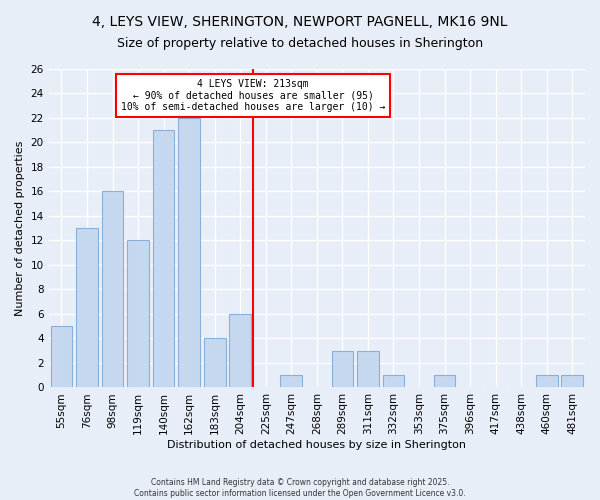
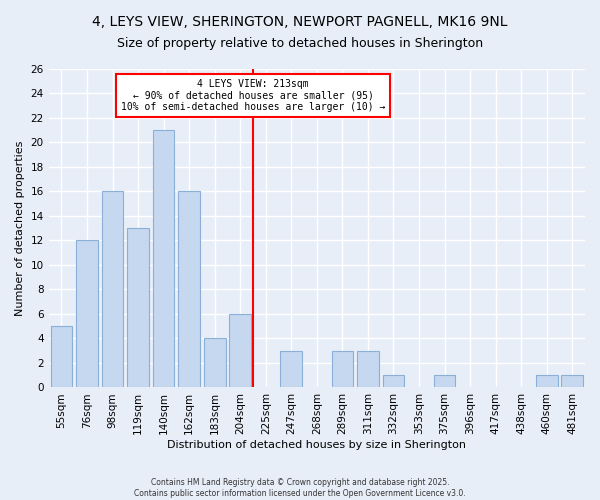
76sqm: 13 -> 12
119sqm: 12 -> 13
162sqm: 22 -> 16
247sqm: 1 -> 3
